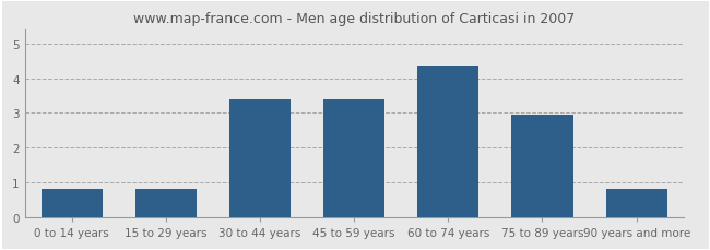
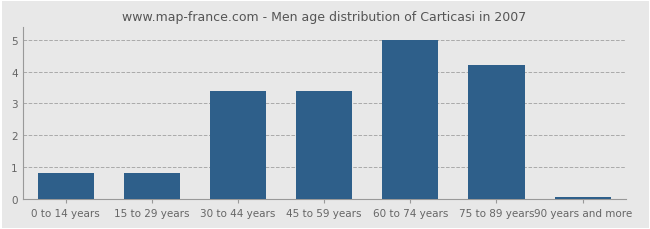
60 to 74 years: 4.35 -> 5.00
75 to 89 years: 2.95 -> 4.20
90 years and more: 0.80 -> 0.05
